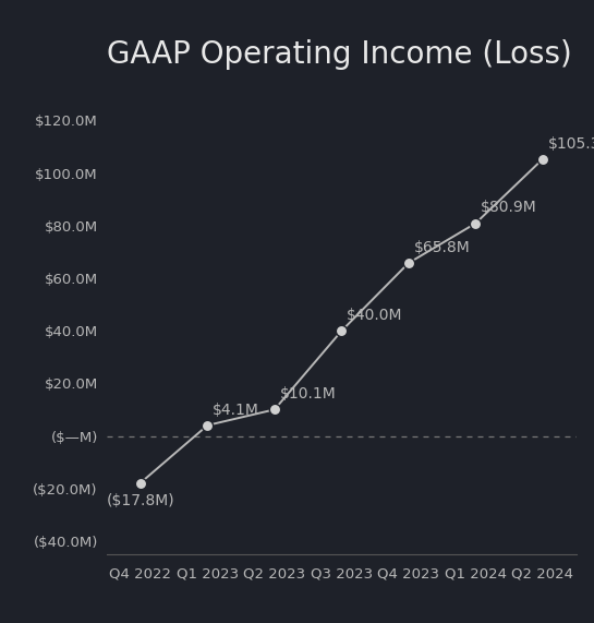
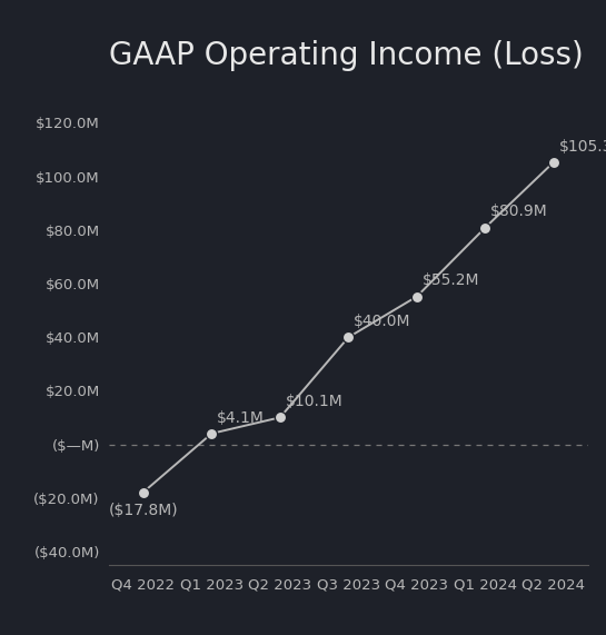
Q4 2023: $65.8M -> $55.2M
